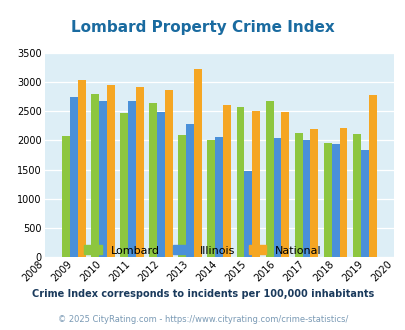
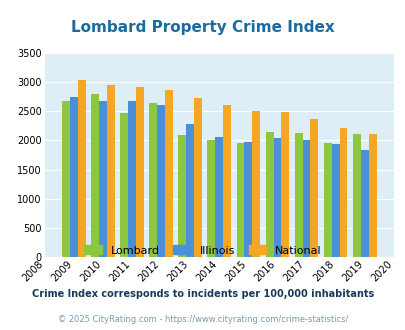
Lombard/2009: 2080 -> 2680
Illinois/2012: 2480 -> 2600
National/2013: 3220 -> 2730
Lombard/2015: 2580 -> 1960
Illinois/2015: 1480 -> 1980
Lombard/2016: 2680 -> 2140
National/2017: 2200 -> 2370
National/2019: 2780 -> 2110
